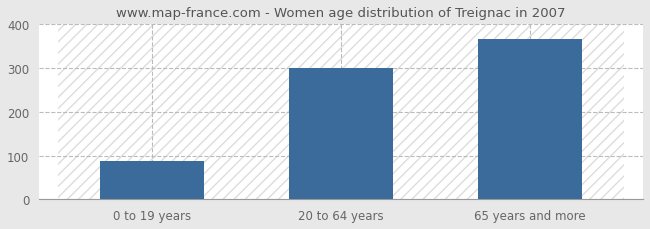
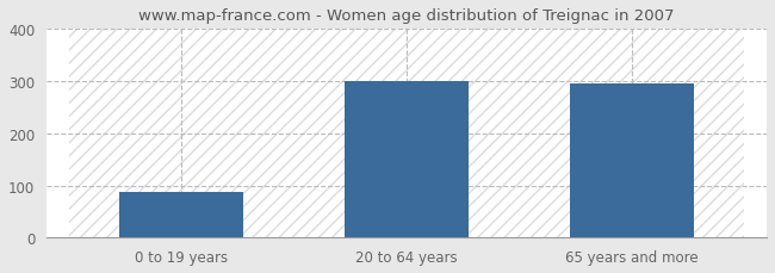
65 years and more: 366 -> 295
